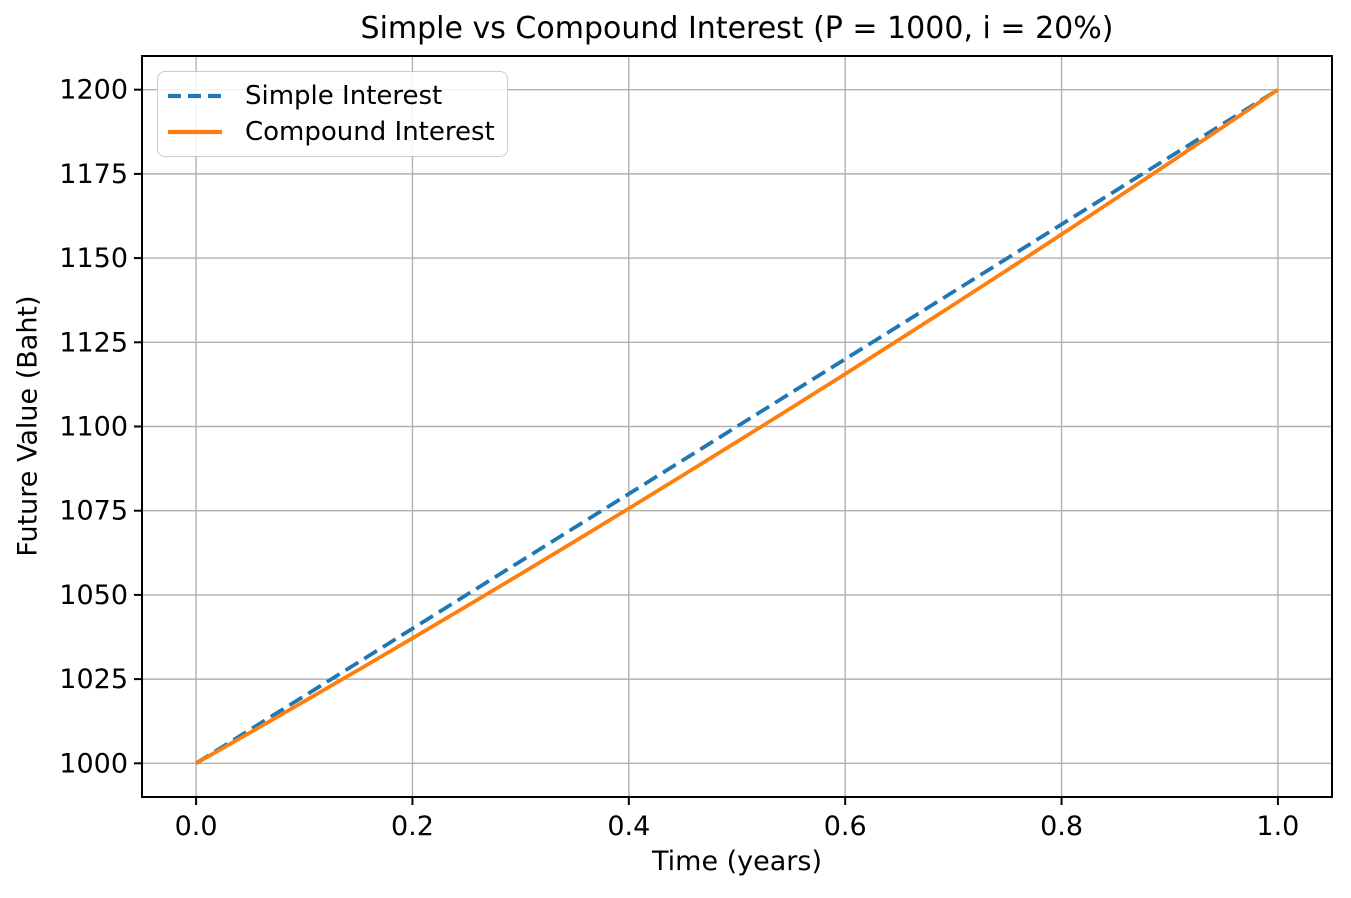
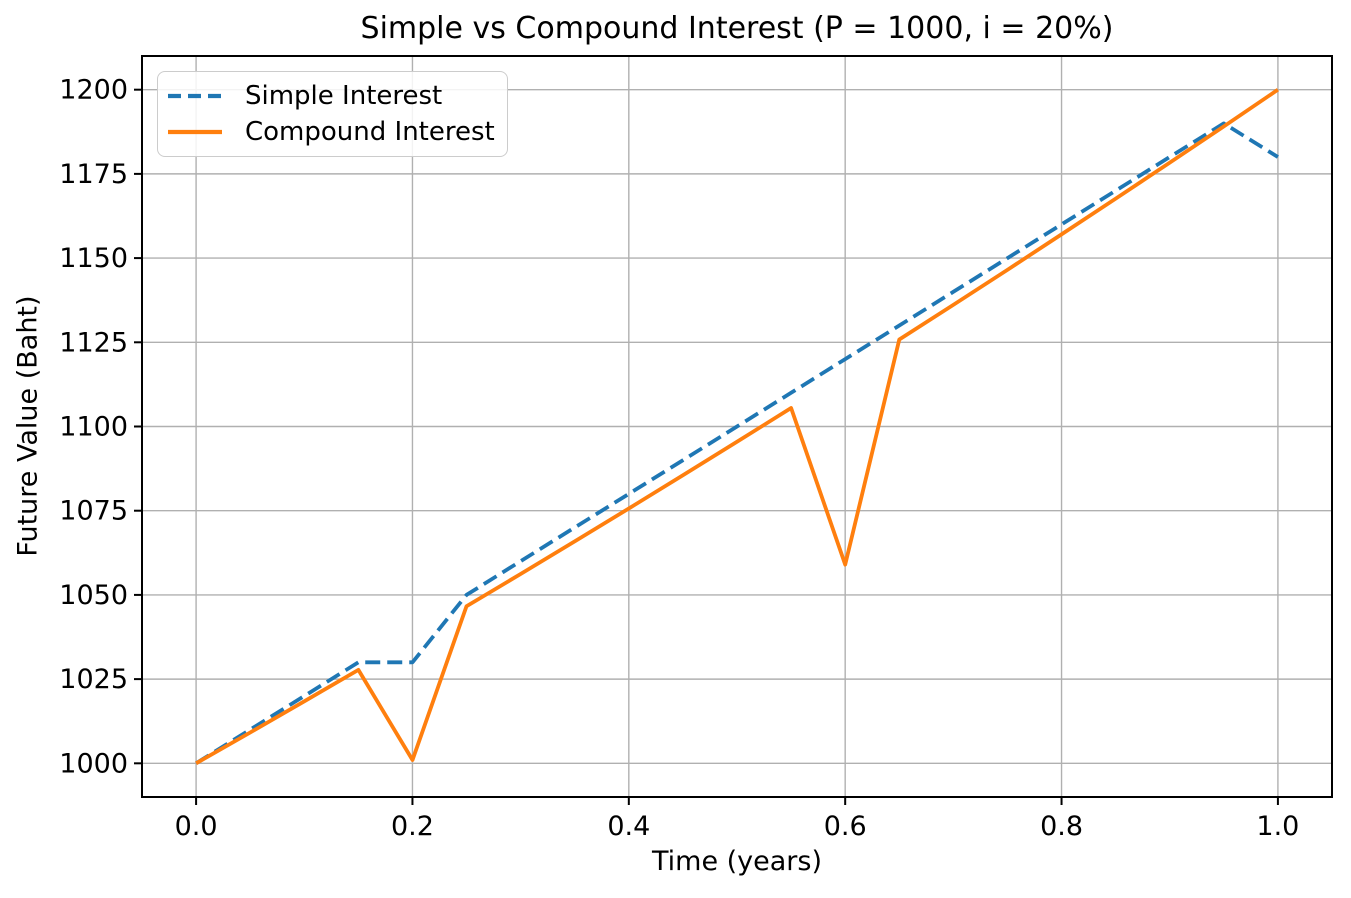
Simple Interest/0.2: 1040 -> 1030
Compound Interest/0.2: 1037 -> 1001
Compound Interest/0.6: 1116 -> 1059
Simple Interest/1.0: 1200 -> 1180
